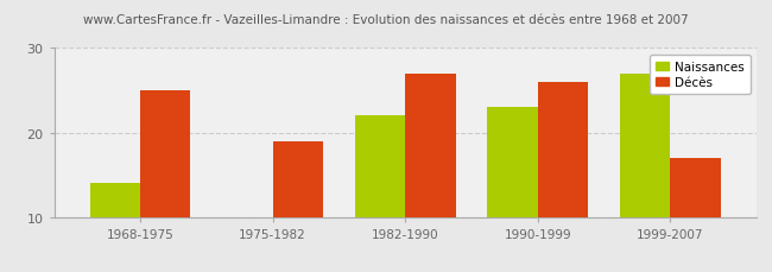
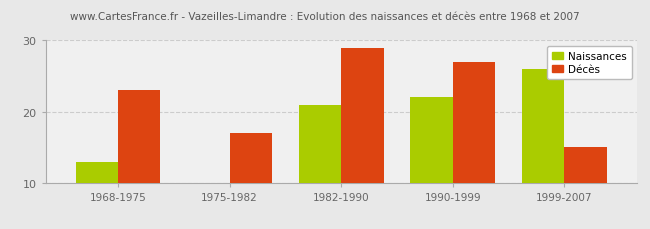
Naissances/1968-1975: 14 -> 13
Décès/1968-1975: 25 -> 23
Décès/1975-1982: 19 -> 17
Naissances/1982-1990: 22 -> 21
Décès/1982-1990: 27 -> 29
Naissances/1990-1999: 23 -> 22
Décès/1990-1999: 26 -> 27
Naissances/1999-2007: 27 -> 26
Décès/1999-2007: 17 -> 15
